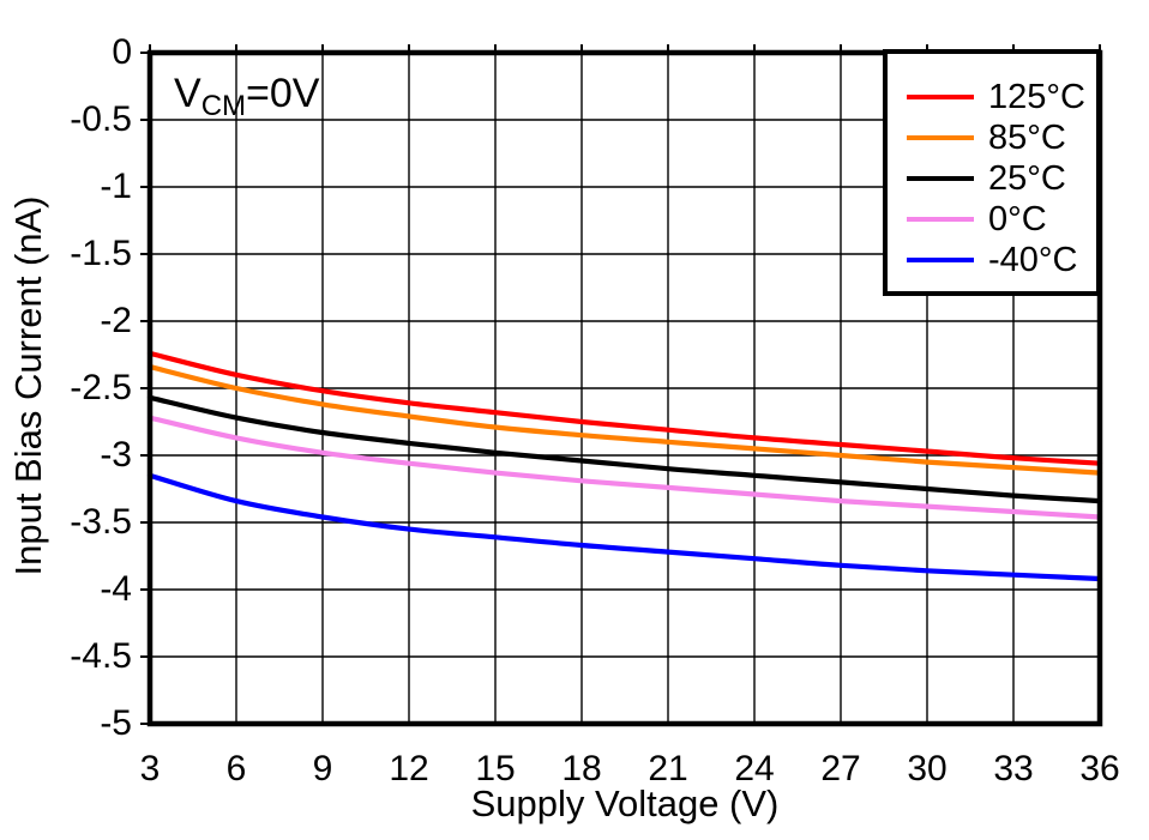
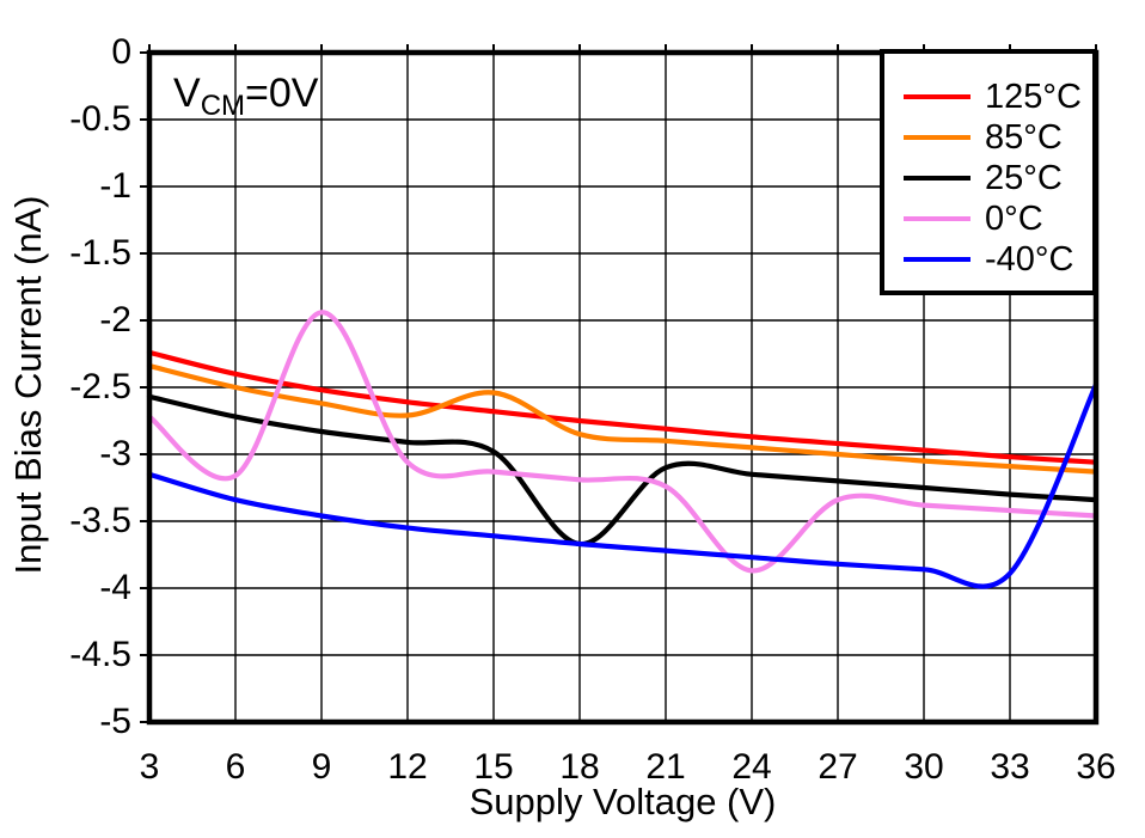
0°C/6: -2.87 -> -3.16
0°C/9: -2.98 -> -1.94
85°C/15: -2.79 -> -2.54
25°C/18: -3.04 -> -3.67
0°C/24: -3.29 -> -3.87
-40°C/36: -3.92 -> -2.48
